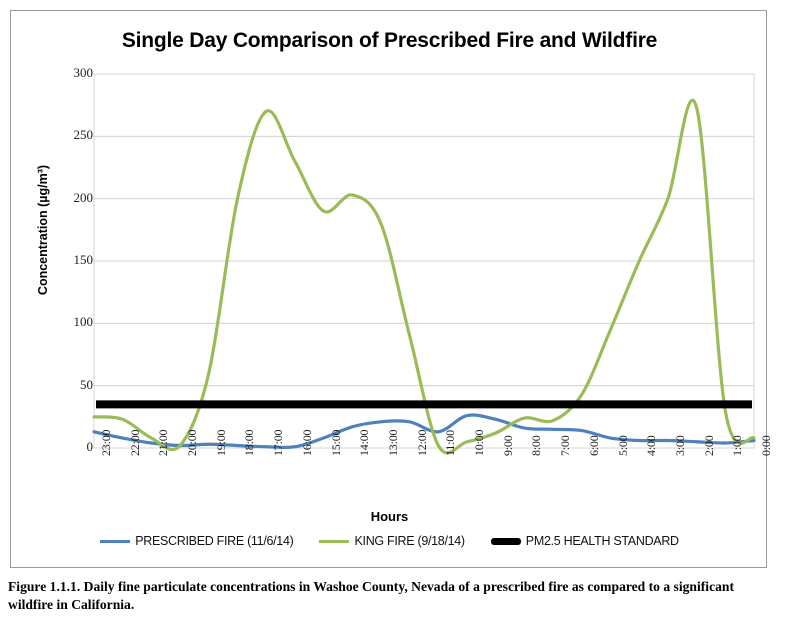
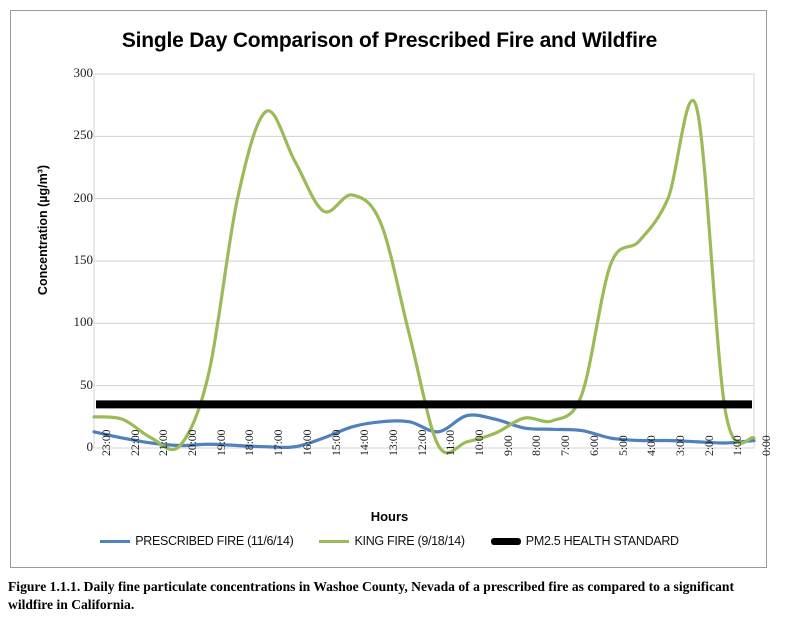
KING FIRE (9/18/14)/5:00: 95 -> 147
KING FIRE (9/18/14)/4:00: 150 -> 166
